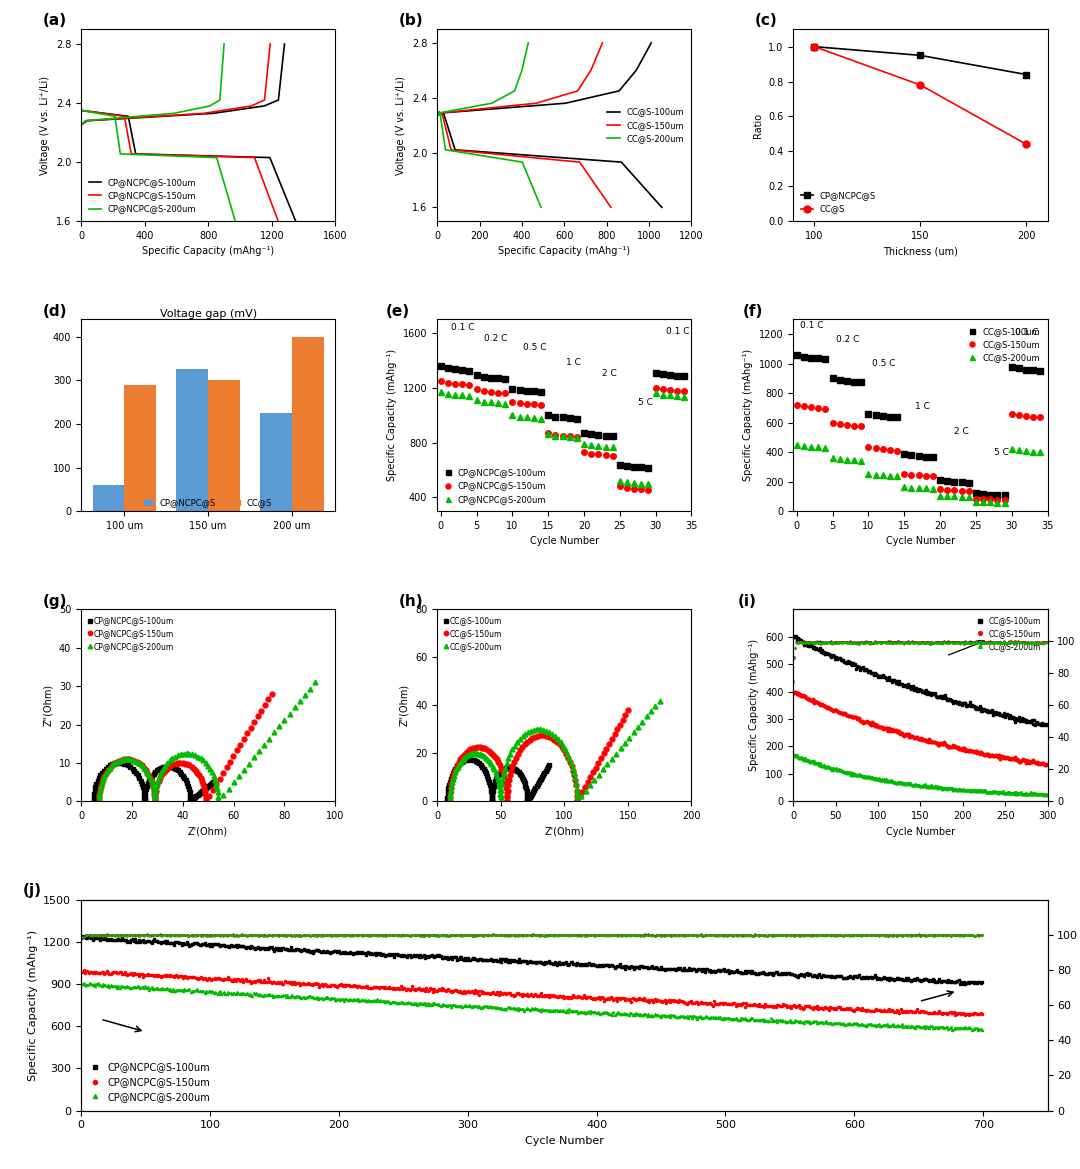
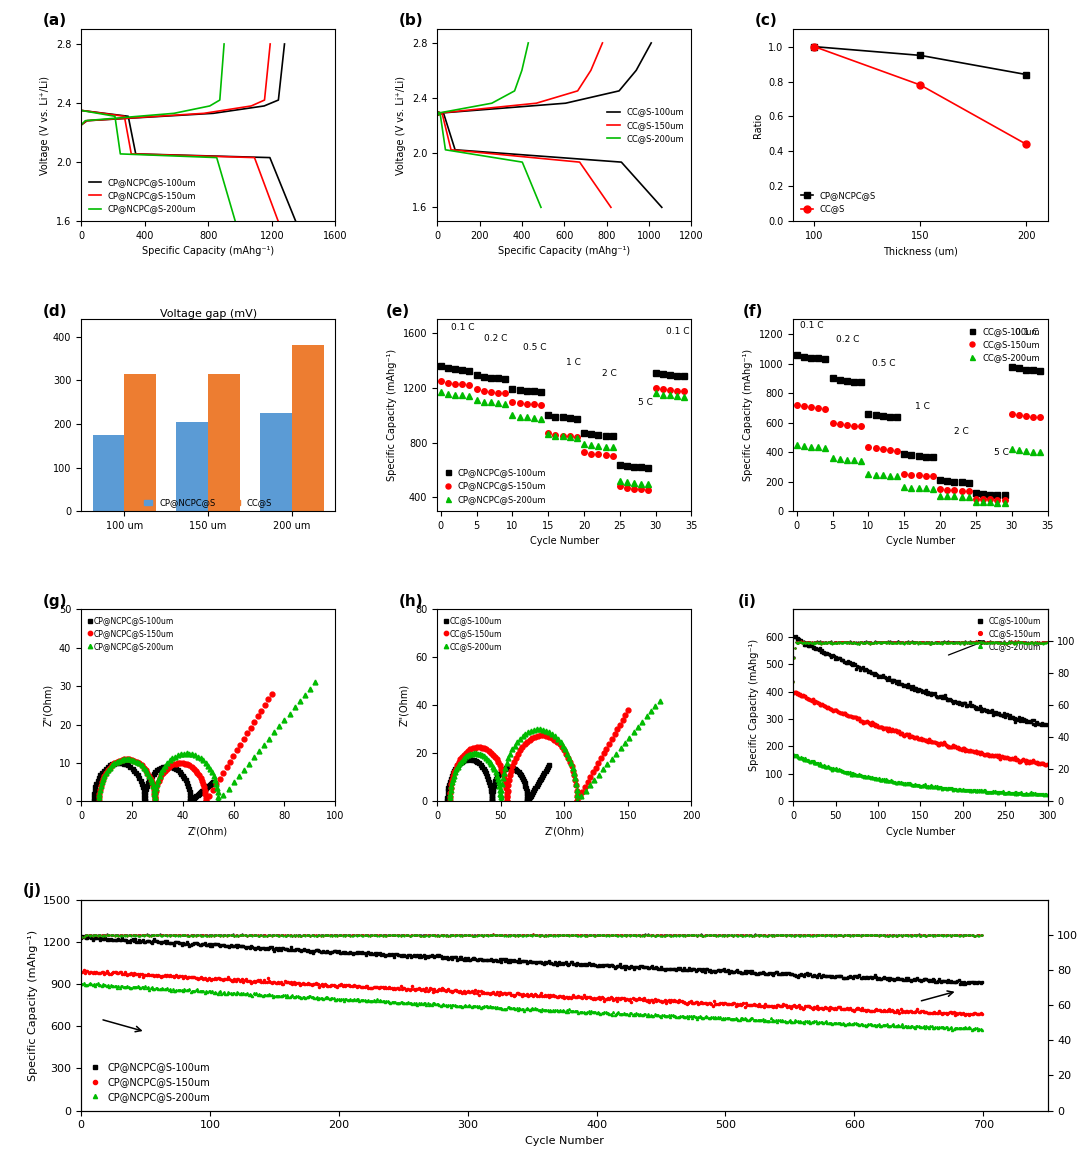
Voltage gap (mV)/CP@NCPC@S/100 um: 60 -> 175
Voltage gap (mV)/CC@S/100 um: 290 -> 315
Voltage gap (mV)/CP@NCPC@S/150 um: 325 -> 205
Voltage gap (mV)/CC@S/150 um: 300 -> 315
Voltage gap (mV)/CC@S/200 um: 400 -> 380
